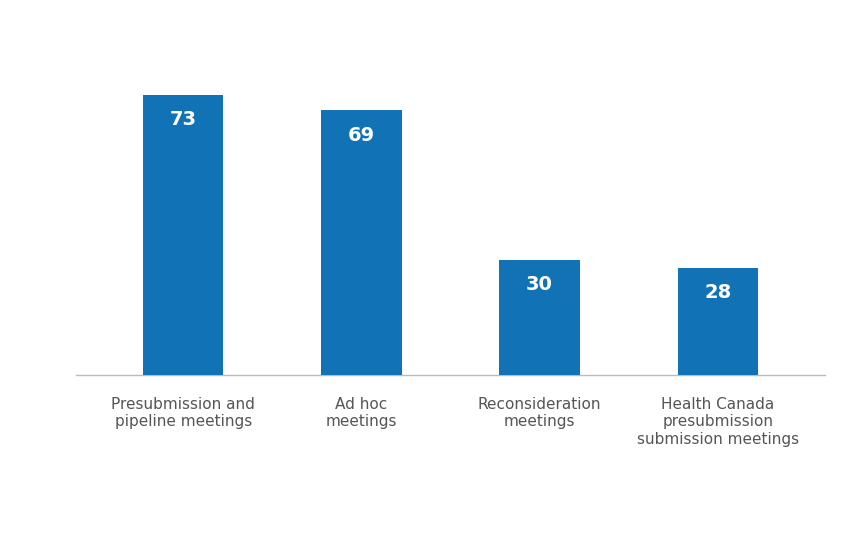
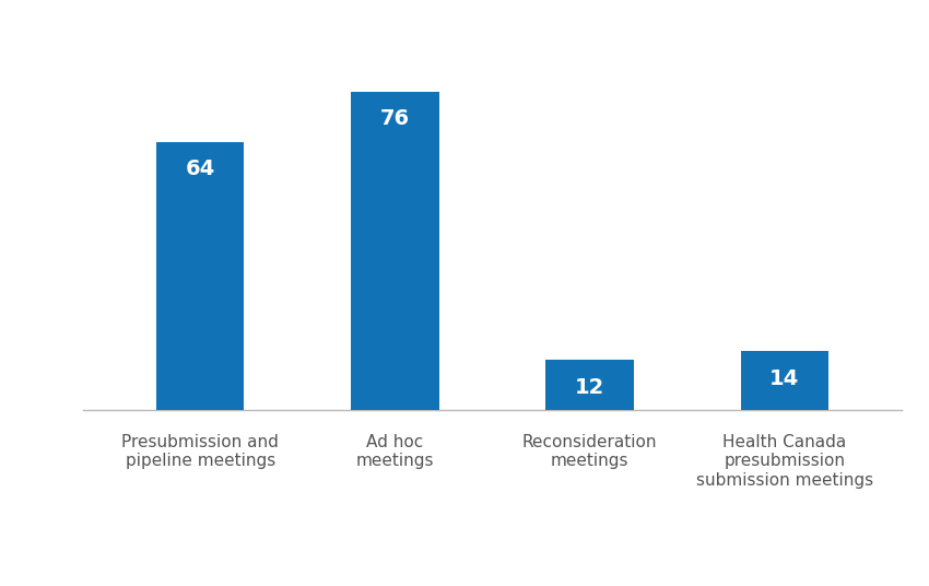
Presubmission and pipeline meetings: 73 -> 64
Ad hoc meetings: 69 -> 76
Reconsideration meetings: 30 -> 12
Health Canada presubmission submission meetings: 28 -> 14
